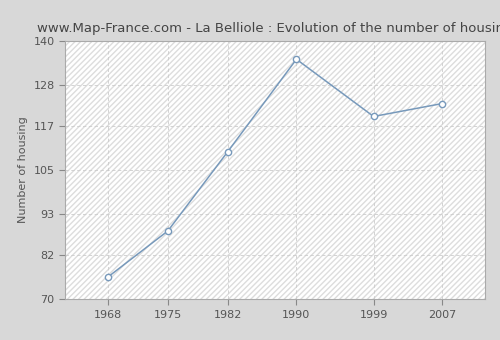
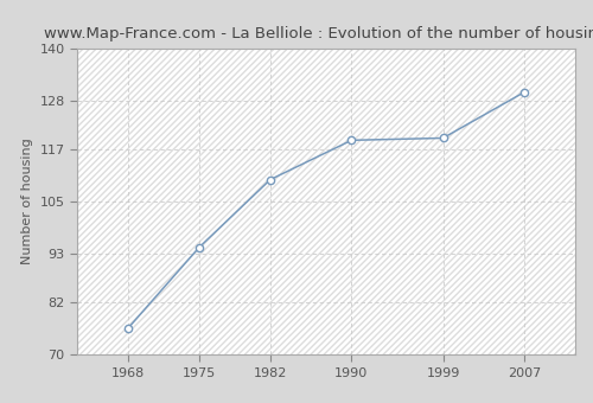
1975: 88.5 -> 94.5
1990: 135.0 -> 119.0
2007: 123.0 -> 130.0
